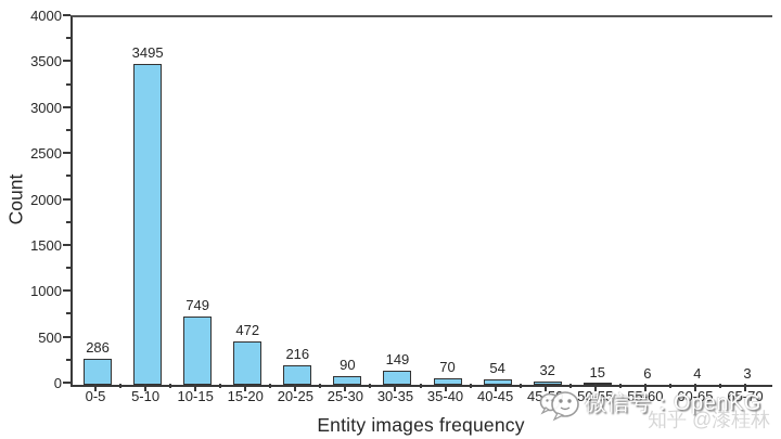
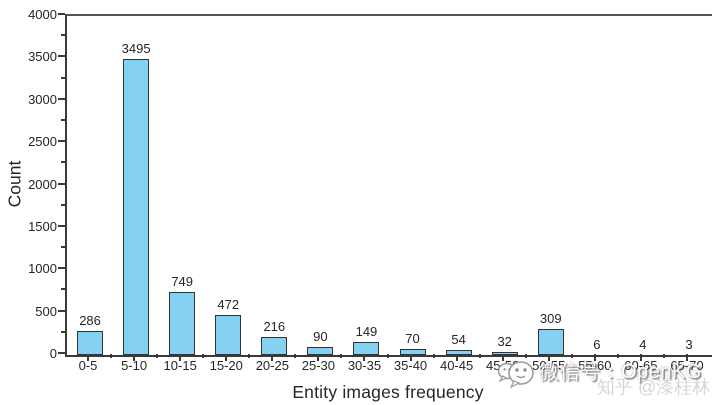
50-55: 15 -> 309
